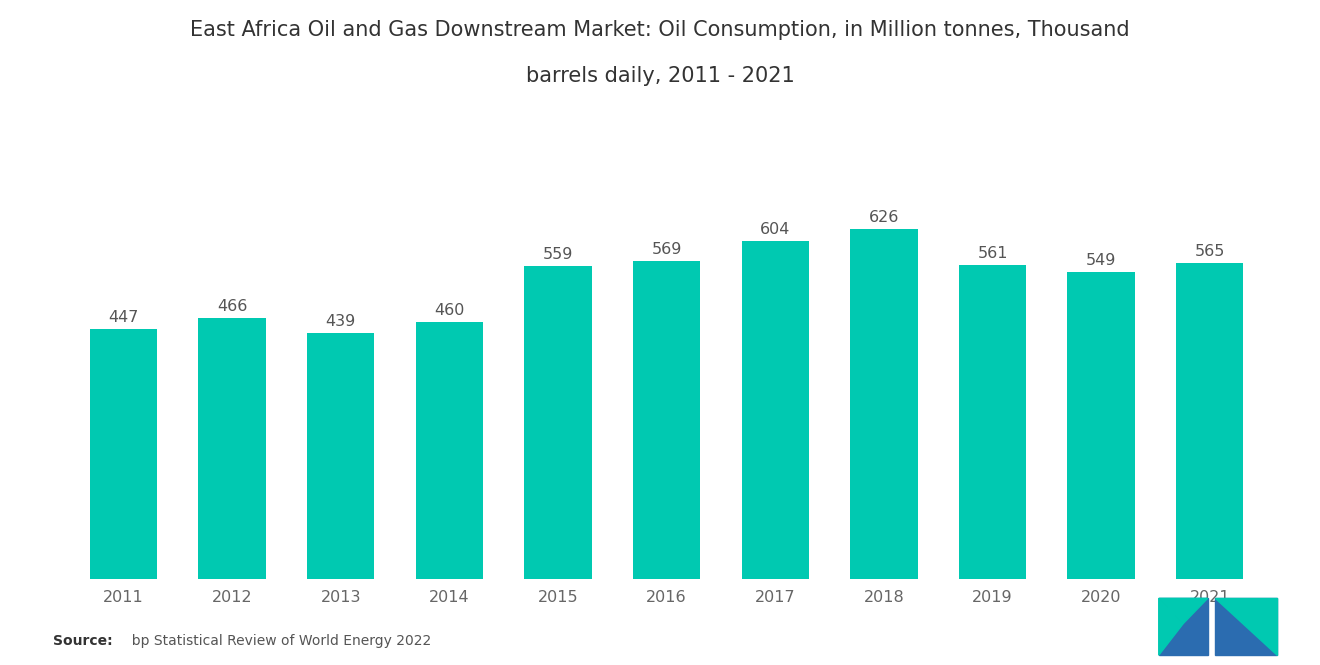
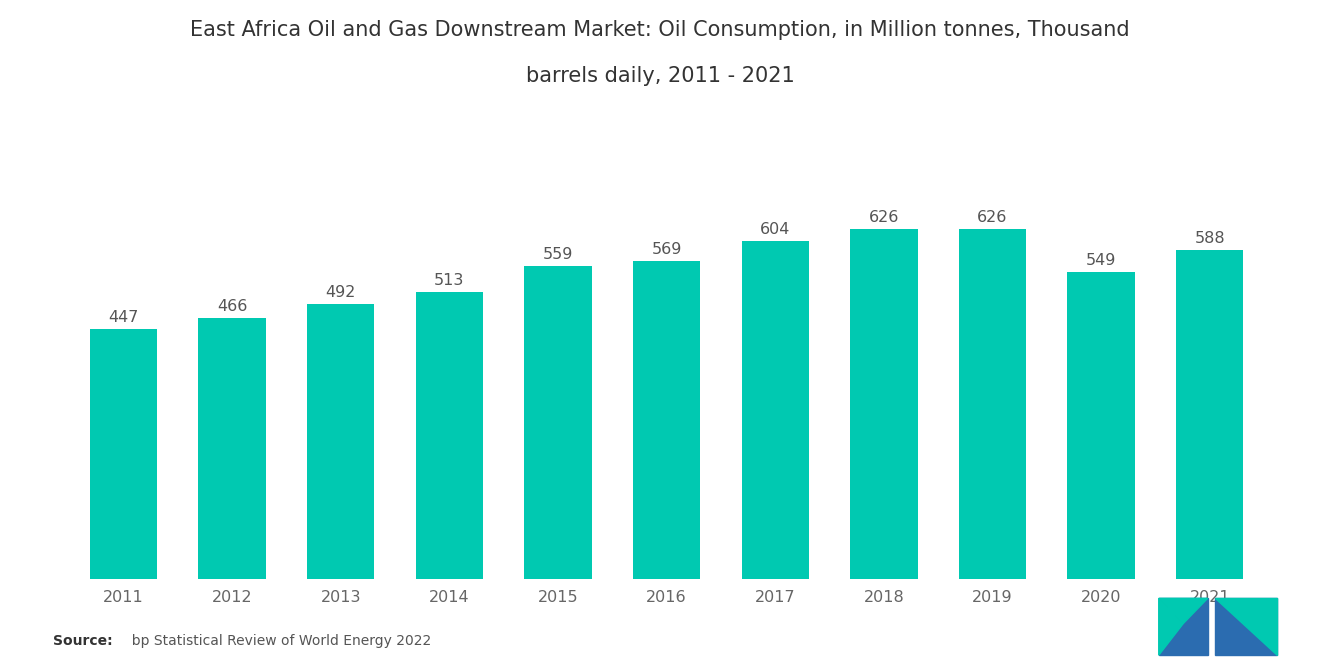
2013: 439 -> 492
2014: 460 -> 513
2019: 561 -> 626
2021: 565 -> 588
